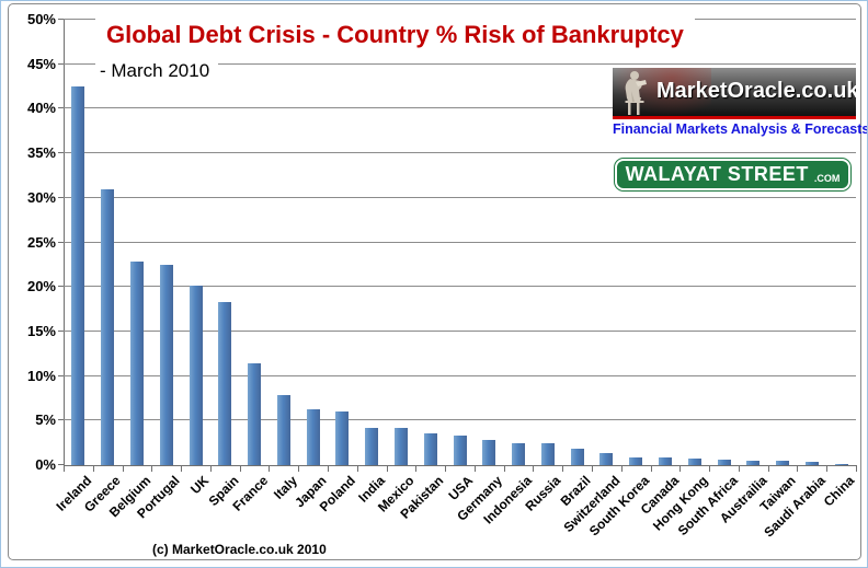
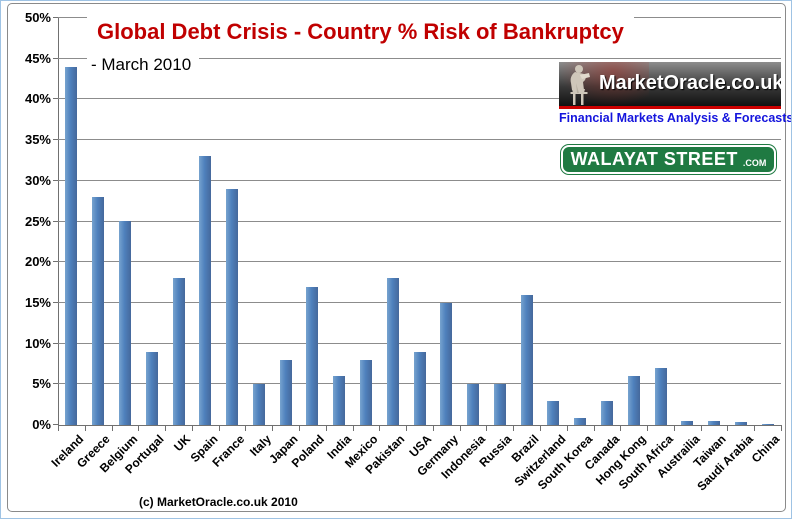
Ireland: 42% -> 44%
Greece: 31% -> 28%
Belgium: 23% -> 25%
Portugal: 22% -> 9%
UK: 20% -> 18%
Spain: 18% -> 33%
France: 11% -> 29%
Italy: 8% -> 5%
Japan: 6% -> 8%
Poland: 6% -> 17%
India: 4% -> 6%
Mexico: 4% -> 8%
Pakistan: 4% -> 18%
USA: 3% -> 9%
Germany: 3% -> 15%
Indonesia: 2% -> 5%
Russia: 2% -> 5%
Brazil: 2% -> 16%
Switzerland: 1% -> 3%
Canada: 1% -> 3%
Hong Kong: 1% -> 6%
South Africa: 1% -> 7%
